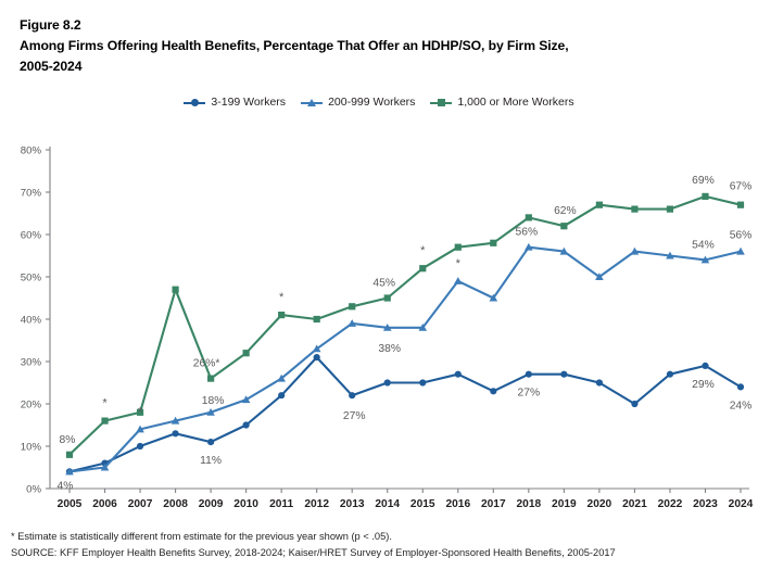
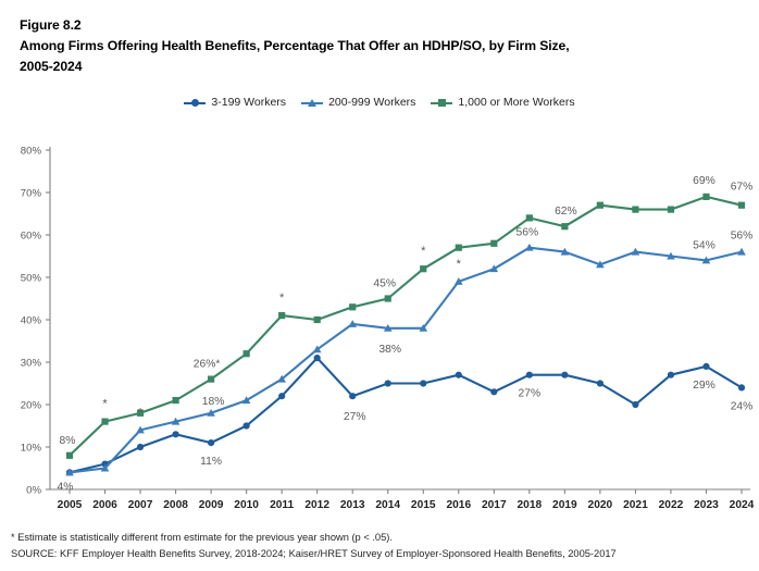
1,000 or More Workers/2008: 47% -> 21%
200-999 Workers/2017: 45% -> 52%
200-999 Workers/2020: 50% -> 53%
